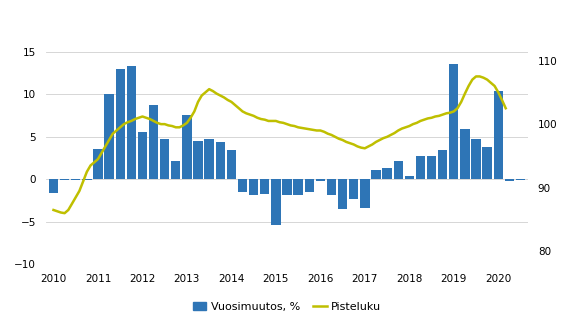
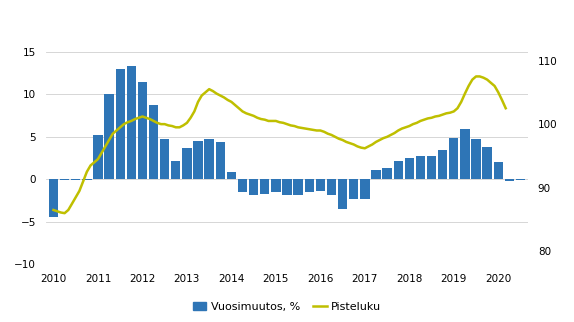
Vuosimuutos, %/2010: -1.6 -> -4.5
Vuosimuutos, %/2011: 3.6 -> 5.2
Vuosimuutos, %/2012: 5.6 -> 11.5
Vuosimuutos, %/2013: 7.6 -> 3.7
Vuosimuutos, %/2014: 3.4 -> 0.9
Vuosimuutos, %/2015: -5.4 -> -1.5
Vuosimuutos, %/2016: -0.2 -> -1.4
Vuosimuutos, %/2017: -3.4 -> -2.3
Vuosimuutos, %/2018: 0.4 -> 2.5
Vuosimuutos, %/2019: 13.6 -> 4.9
Vuosimuutos, %/2020: 10.4 -> 2.0
